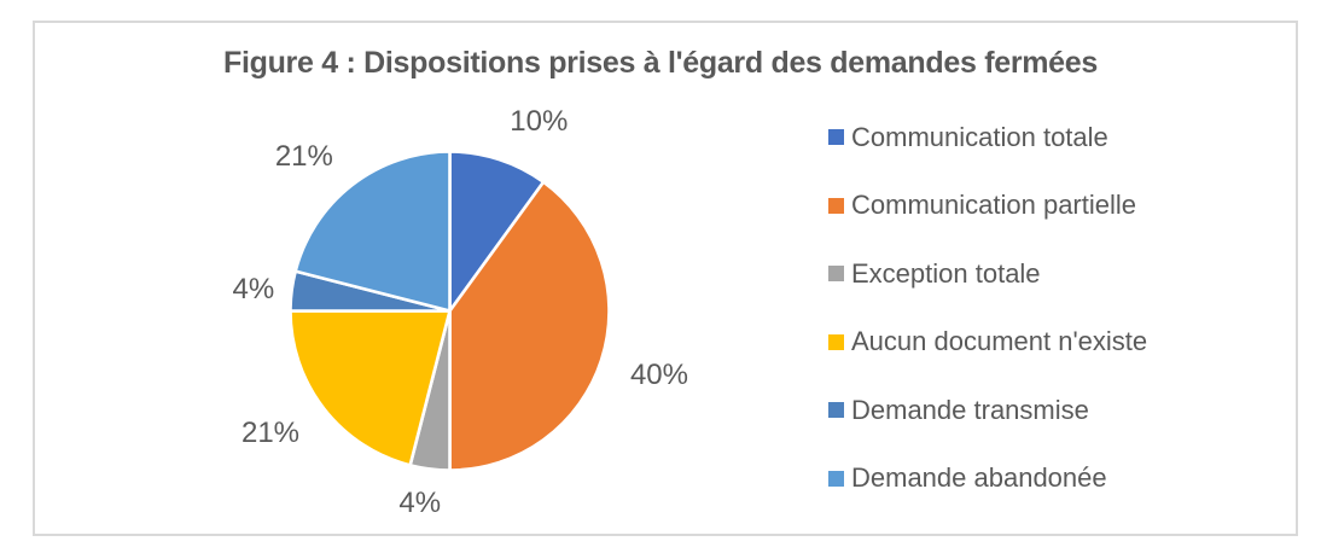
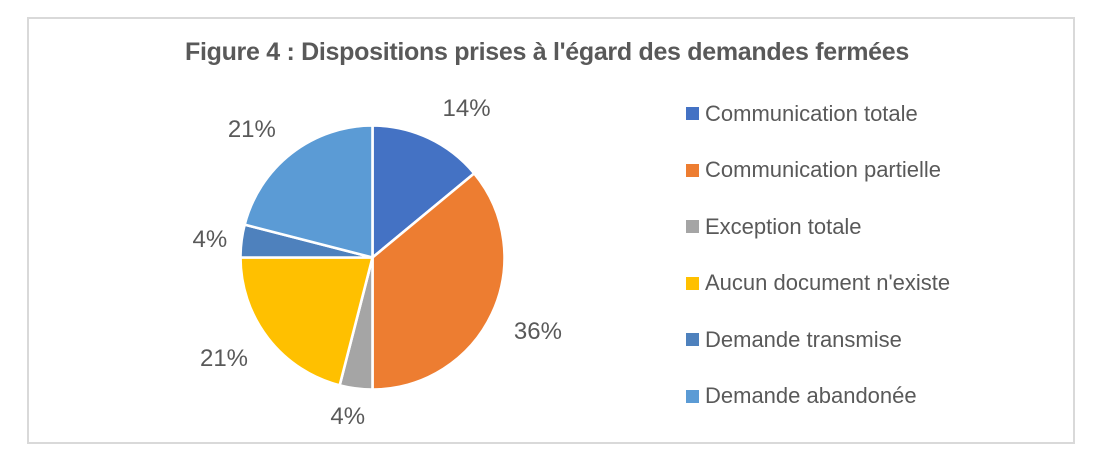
Communication totale: 10% -> 14%
Communication partielle: 40% -> 36%
